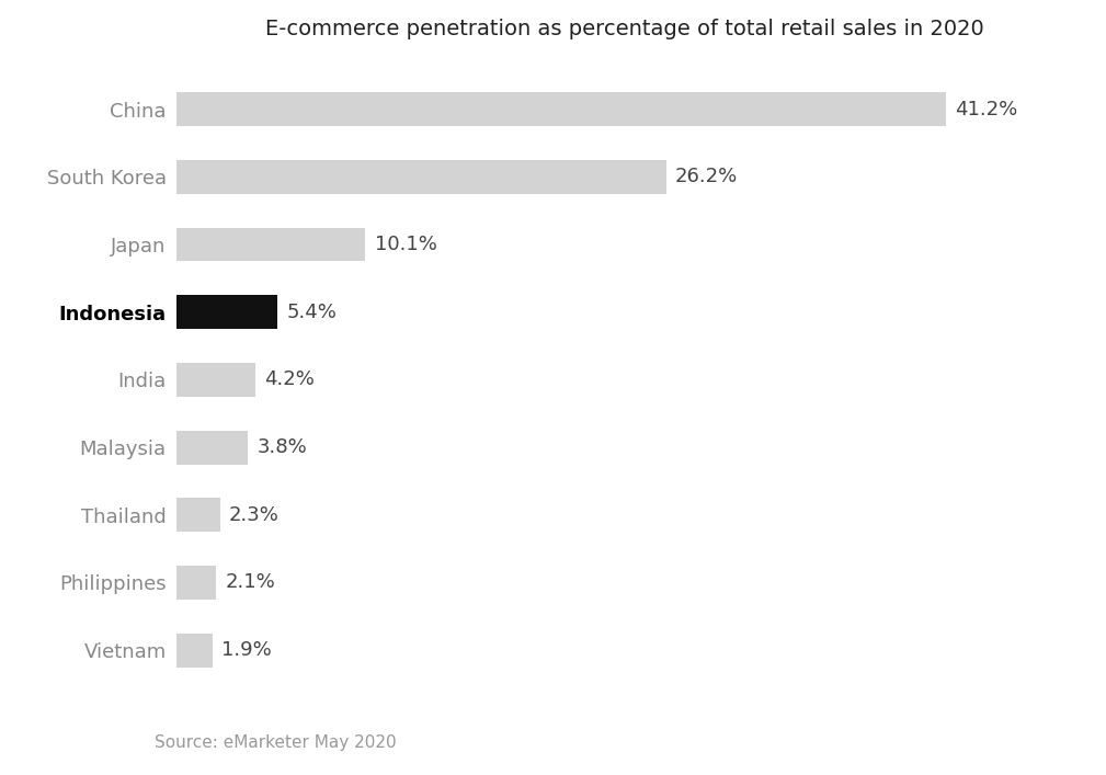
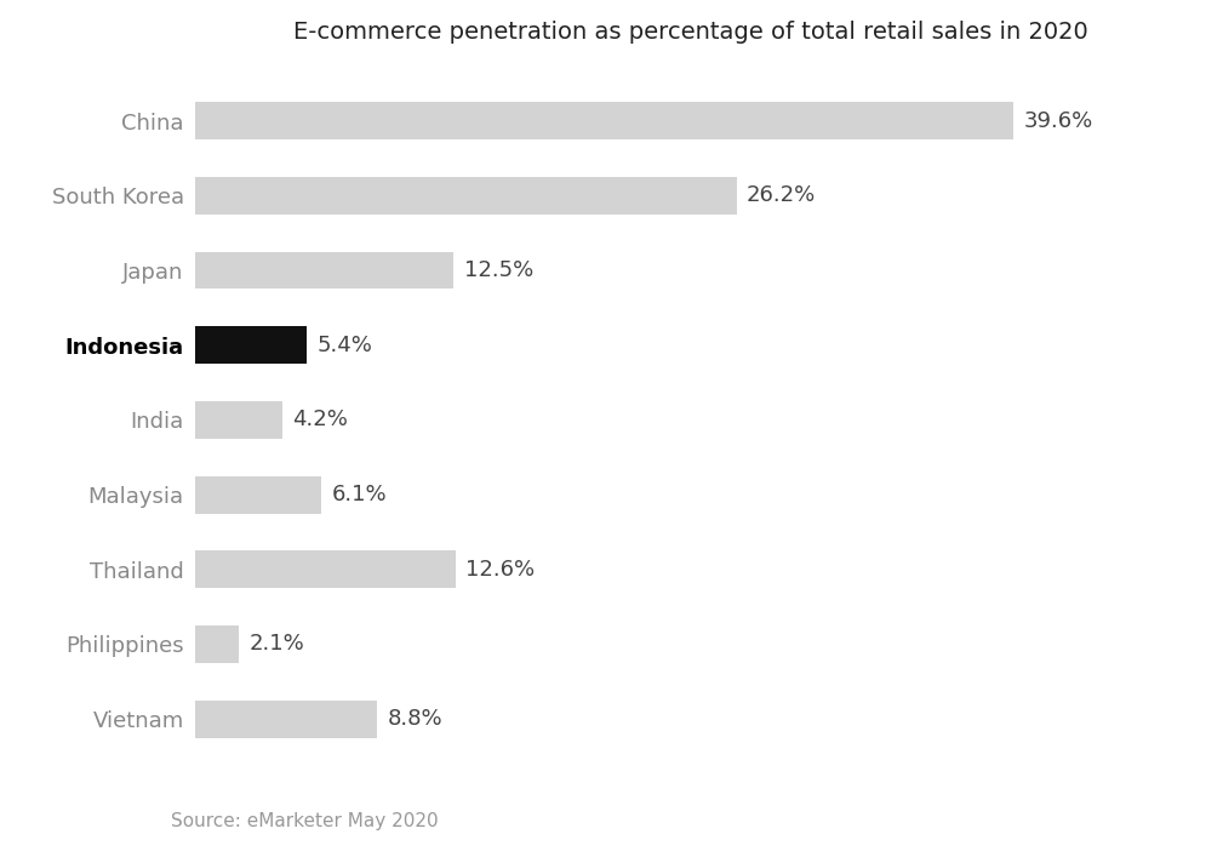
China: 41.2% -> 39.6%
Japan: 10.1% -> 12.5%
Malaysia: 3.8% -> 6.1%
Thailand: 2.3% -> 12.6%
Vietnam: 1.9% -> 8.8%
